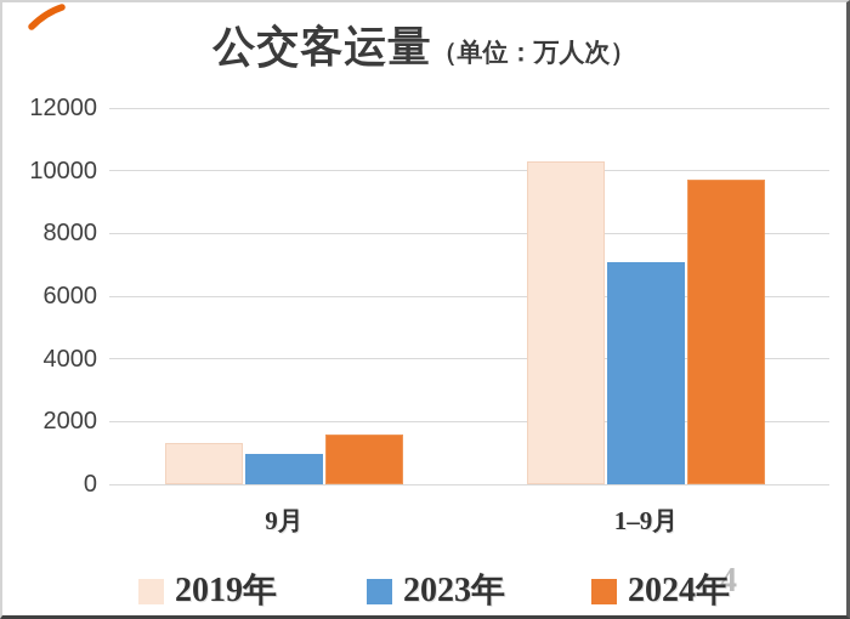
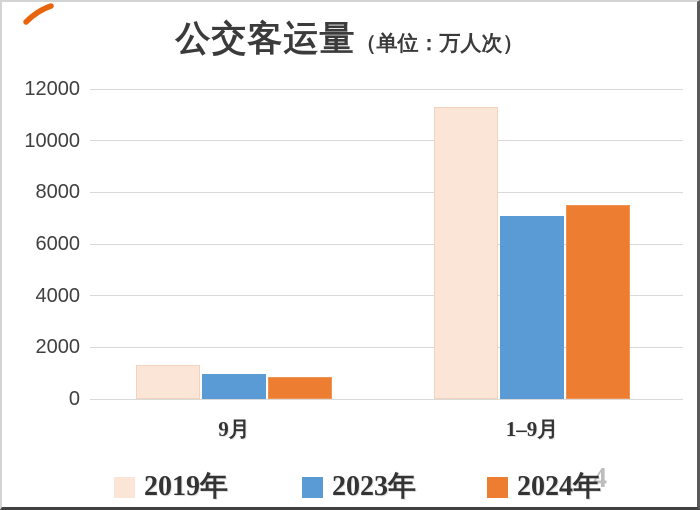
2024年/9月: 1600 -> 800
2019年/1–9月: 10300 -> 11300
2024年/1–9月: 9700 -> 7500
